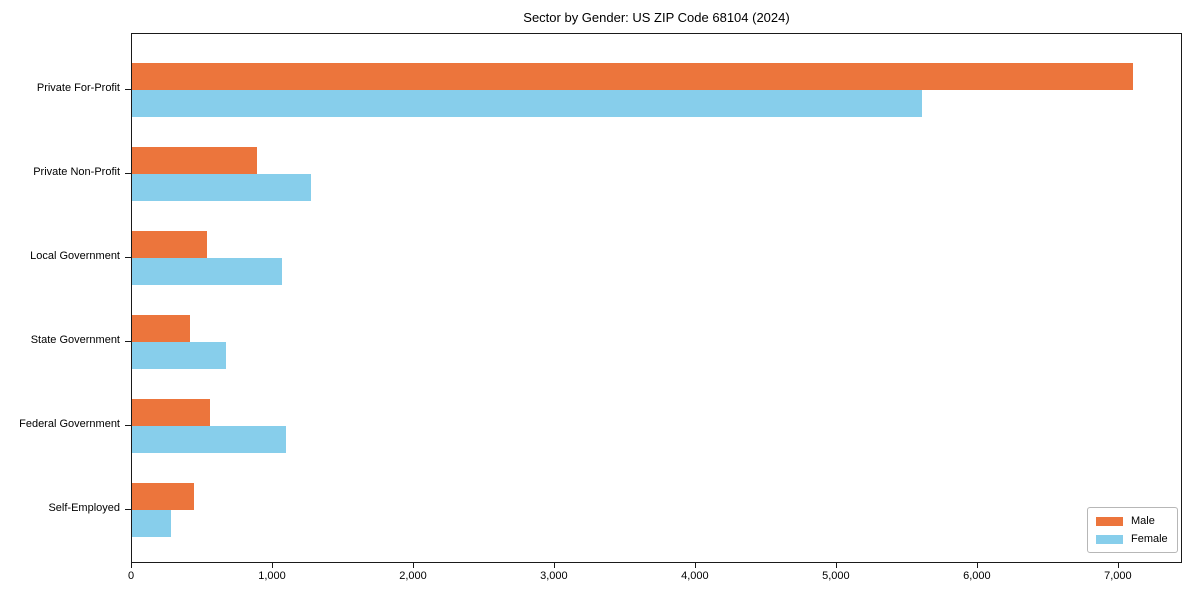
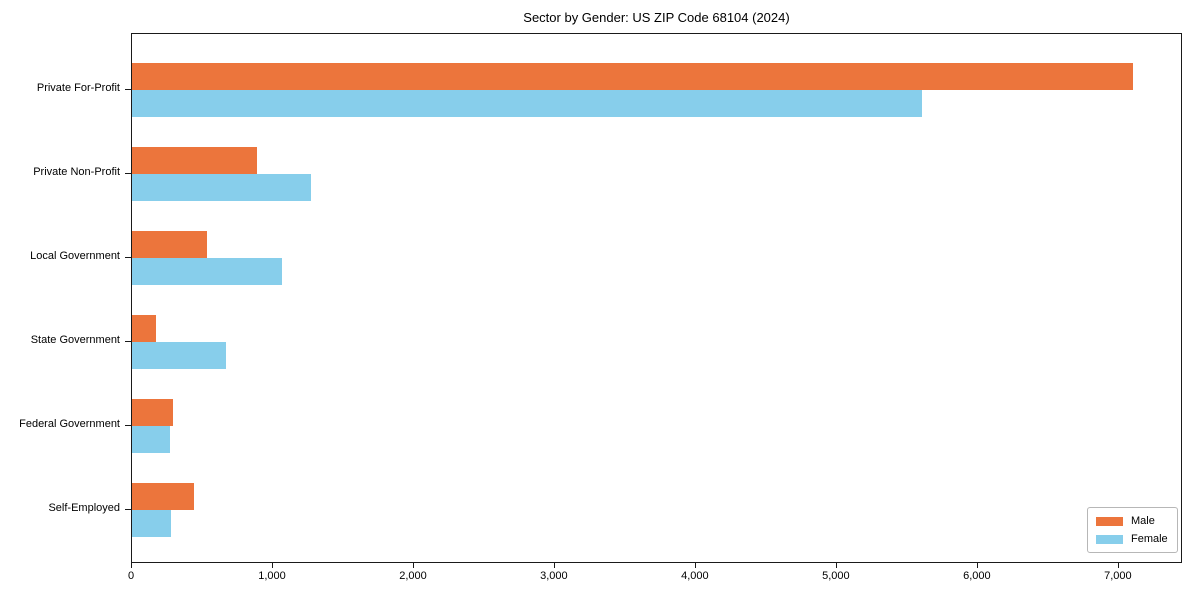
Male/State Government: 410 -> 170
Male/Federal Government: 550 -> 290
Female/Federal Government: 1090 -> 270
